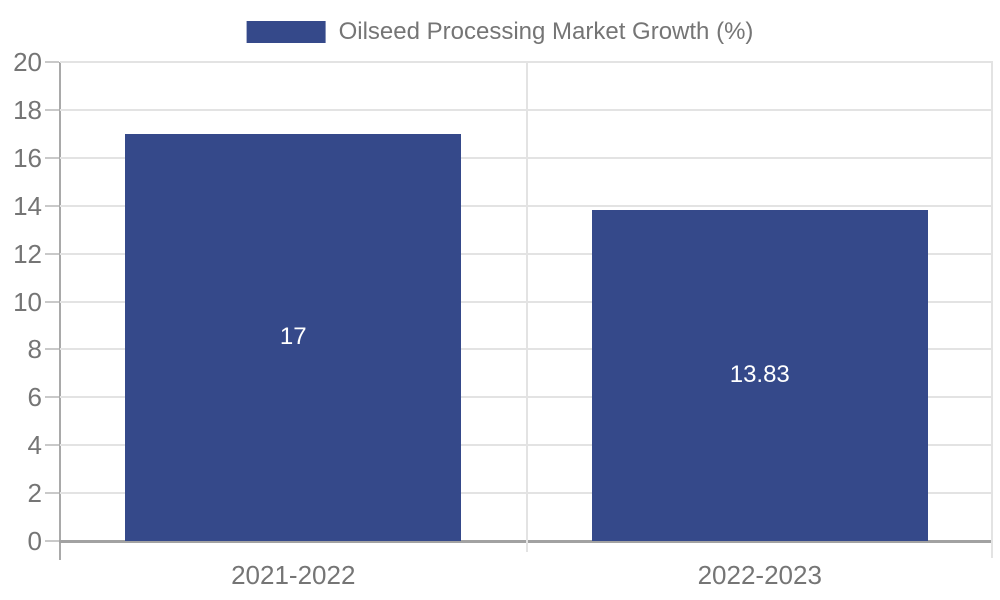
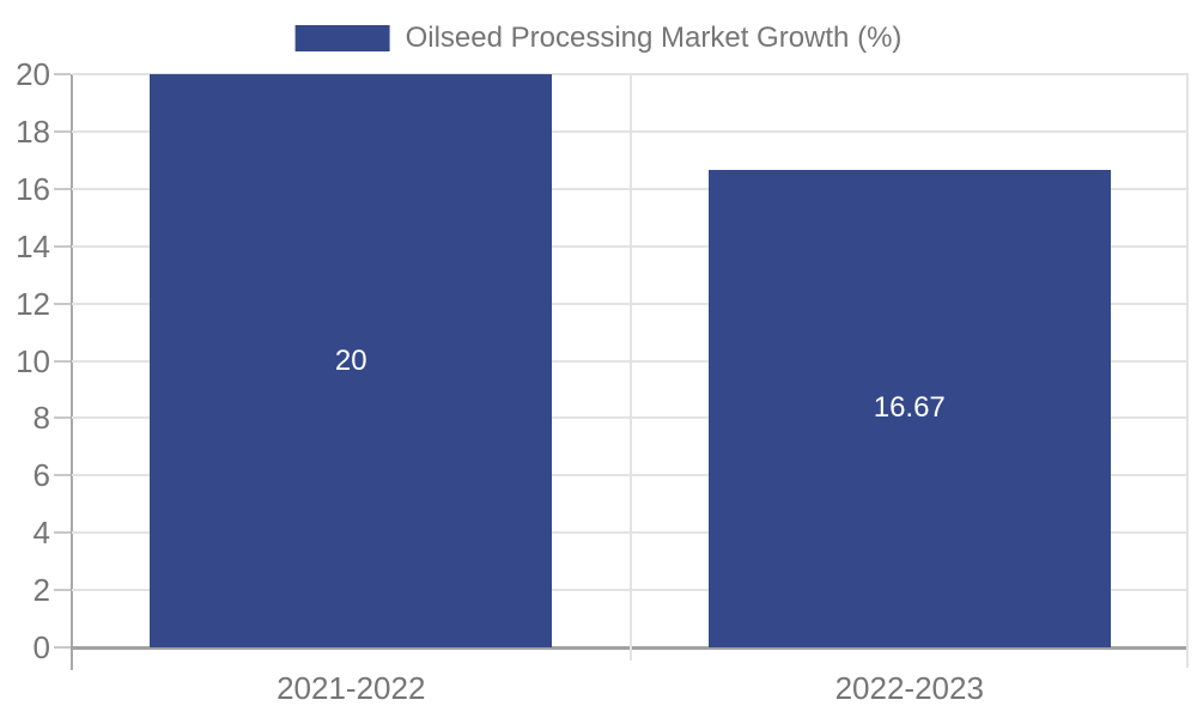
2021-2022: 17 -> 20
2022-2023: 13.83 -> 16.67
